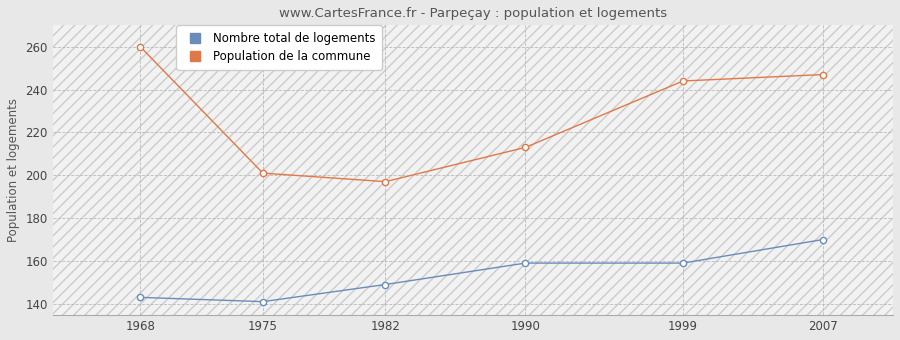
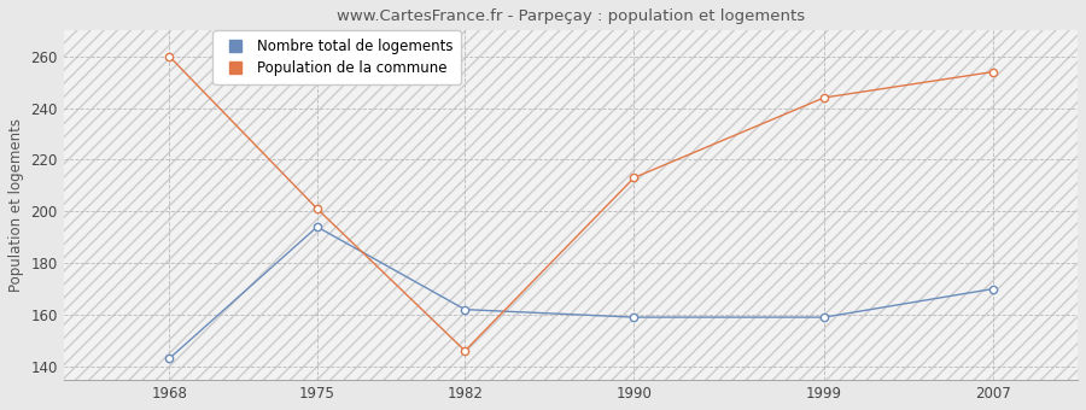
Nombre total de logements/1975: 141 -> 194
Nombre total de logements/1982: 149 -> 162
Population de la commune/1982: 197 -> 146
Population de la commune/2007: 247 -> 254
